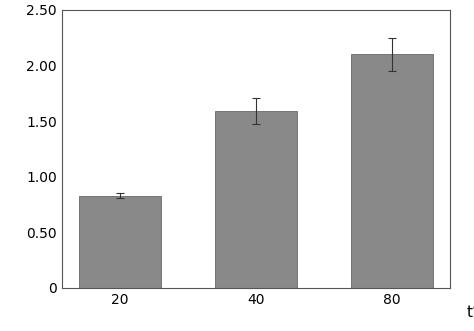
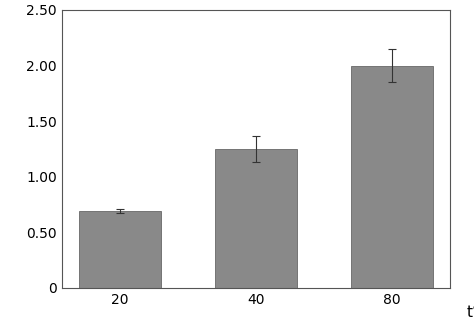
20: 0.83 -> 0.69
40: 1.59 -> 1.25
80: 2.10 -> 2.00
